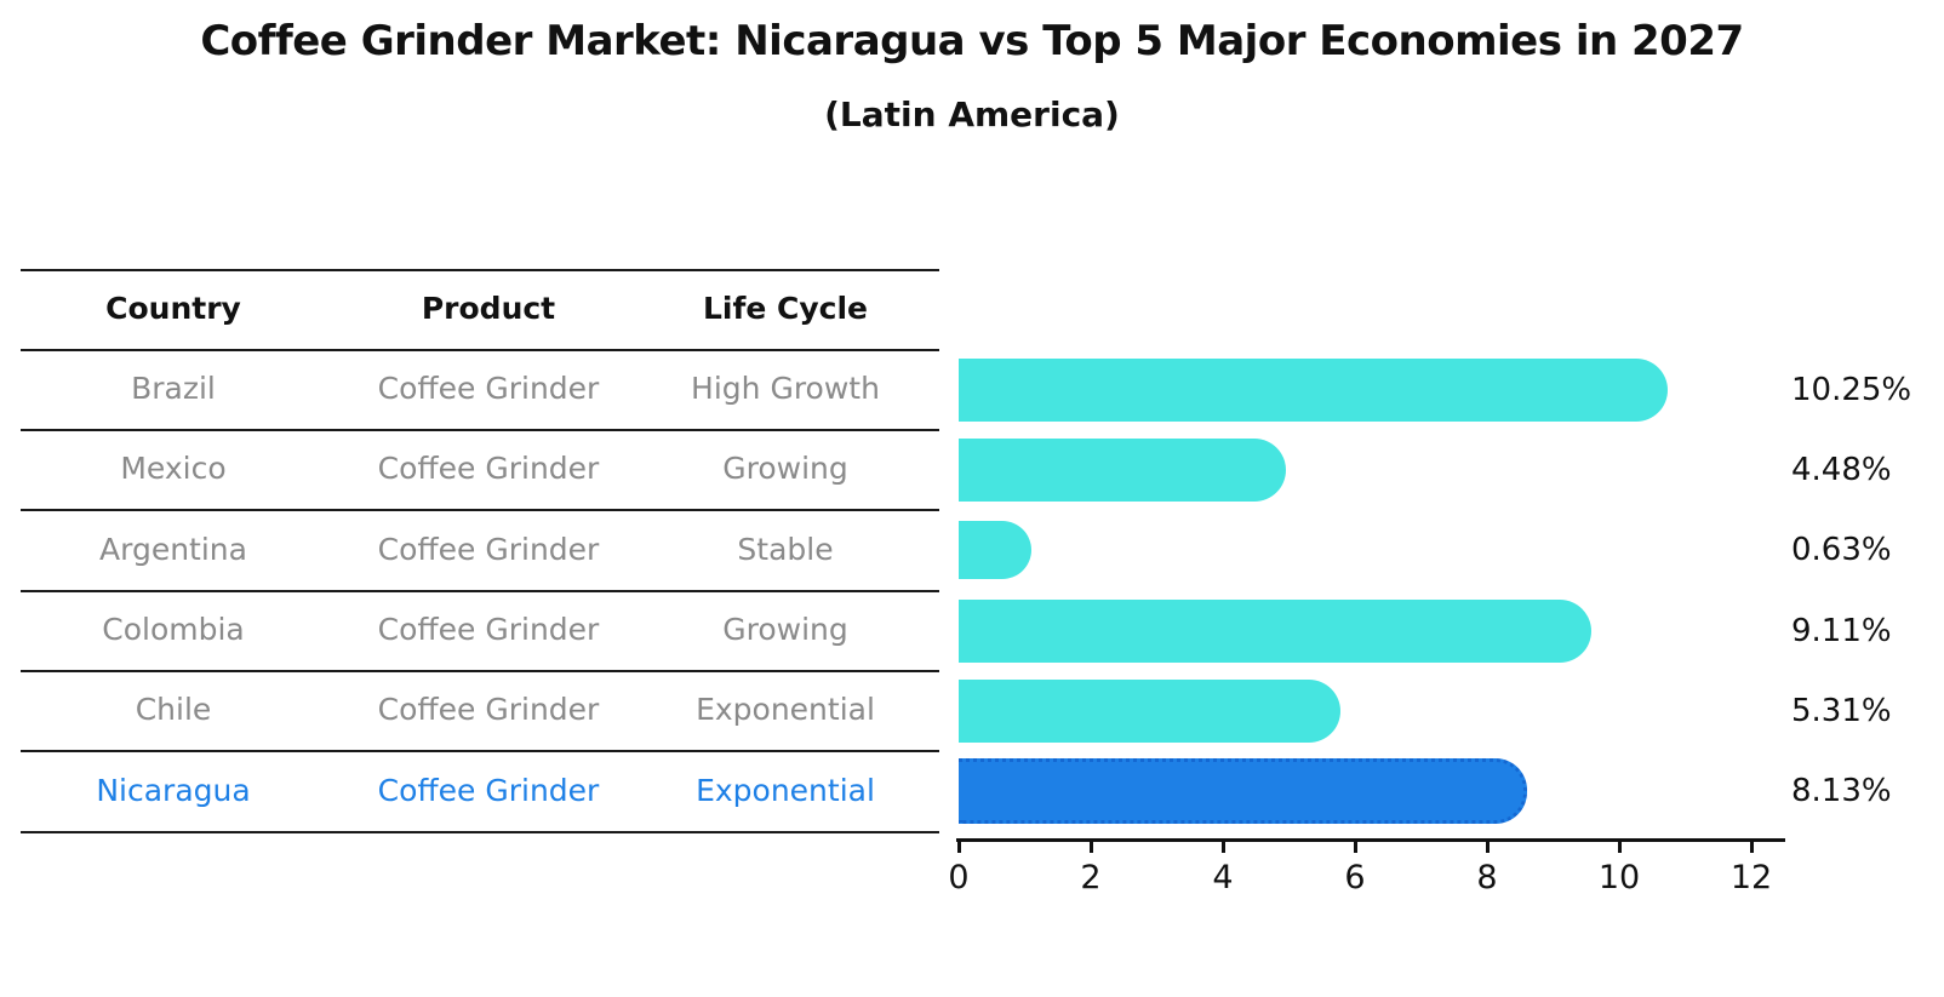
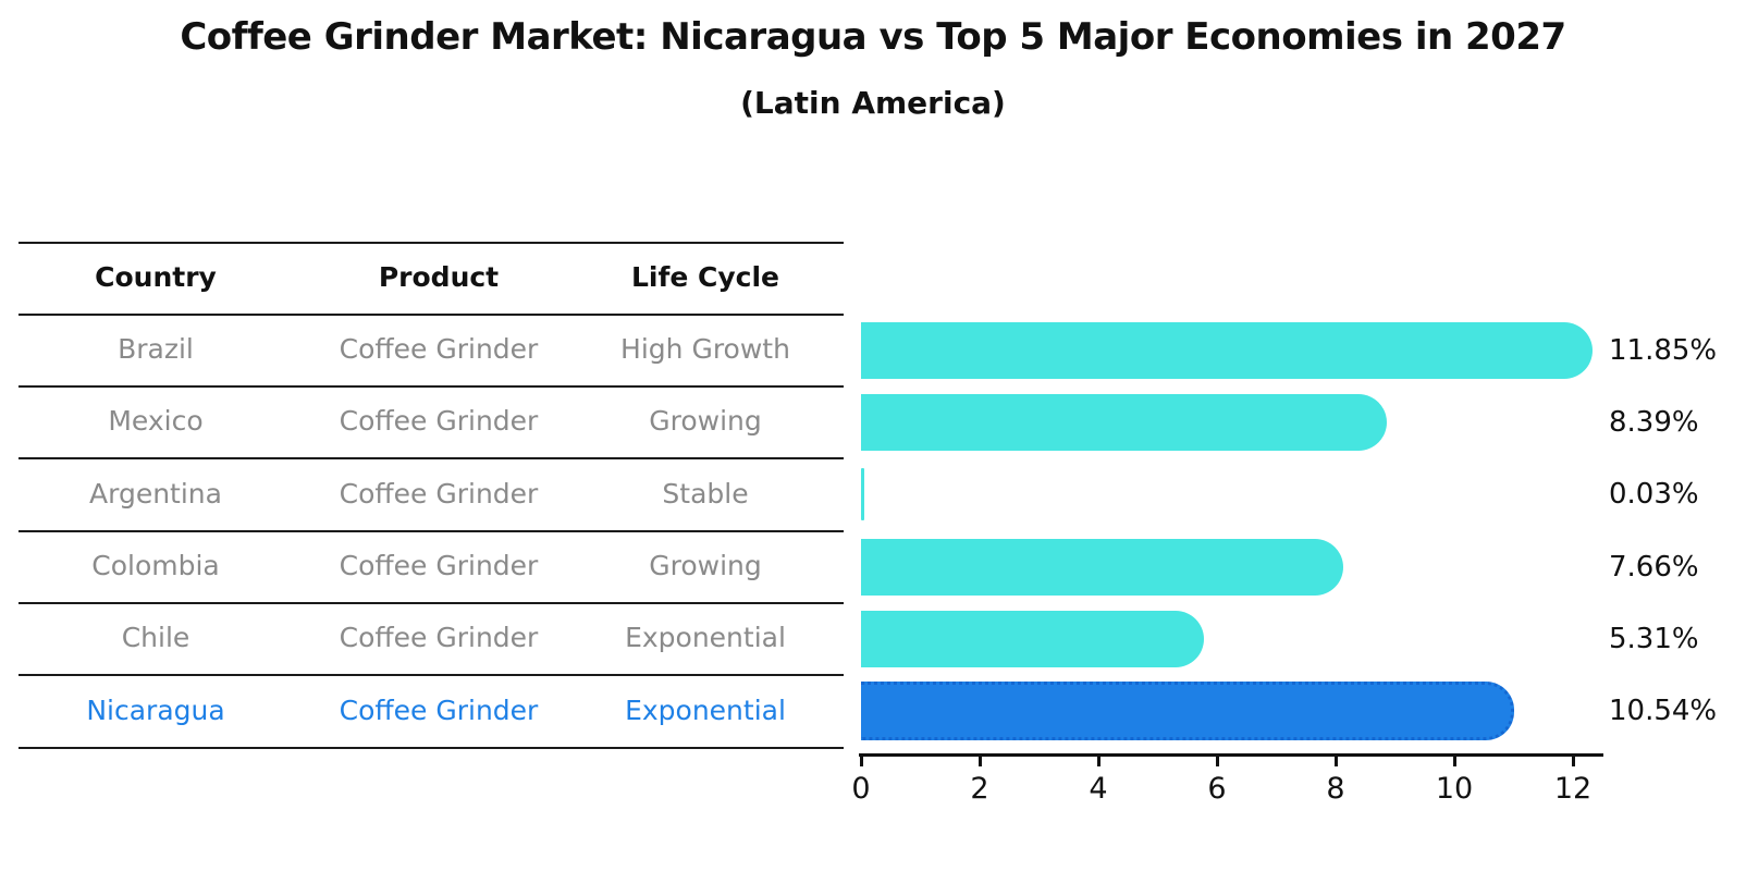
Brazil: 10.25% -> 11.85%
Mexico: 4.48% -> 8.39%
Argentina: 0.63% -> 0.03%
Colombia: 9.11% -> 7.66%
Nicaragua: 8.13% -> 10.54%
